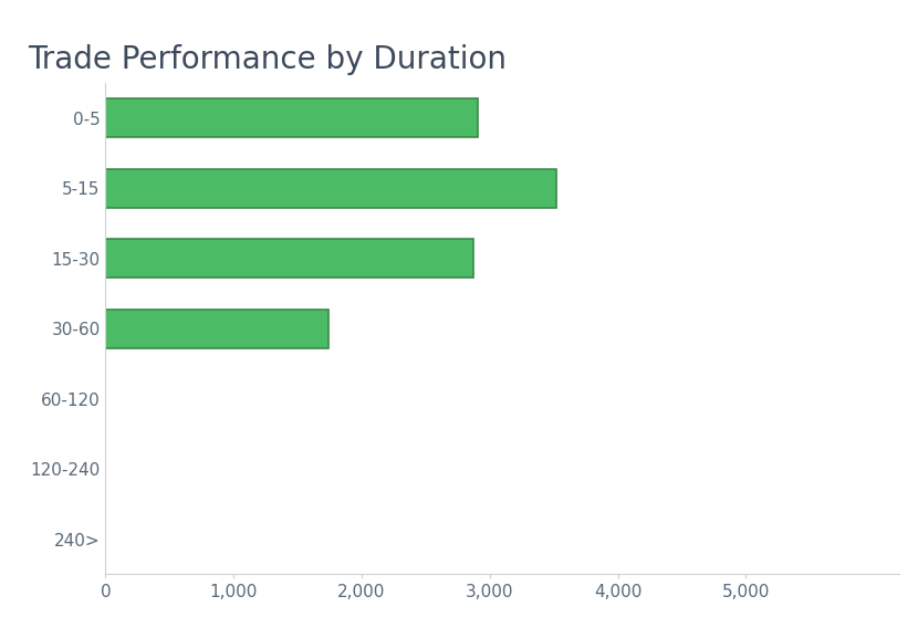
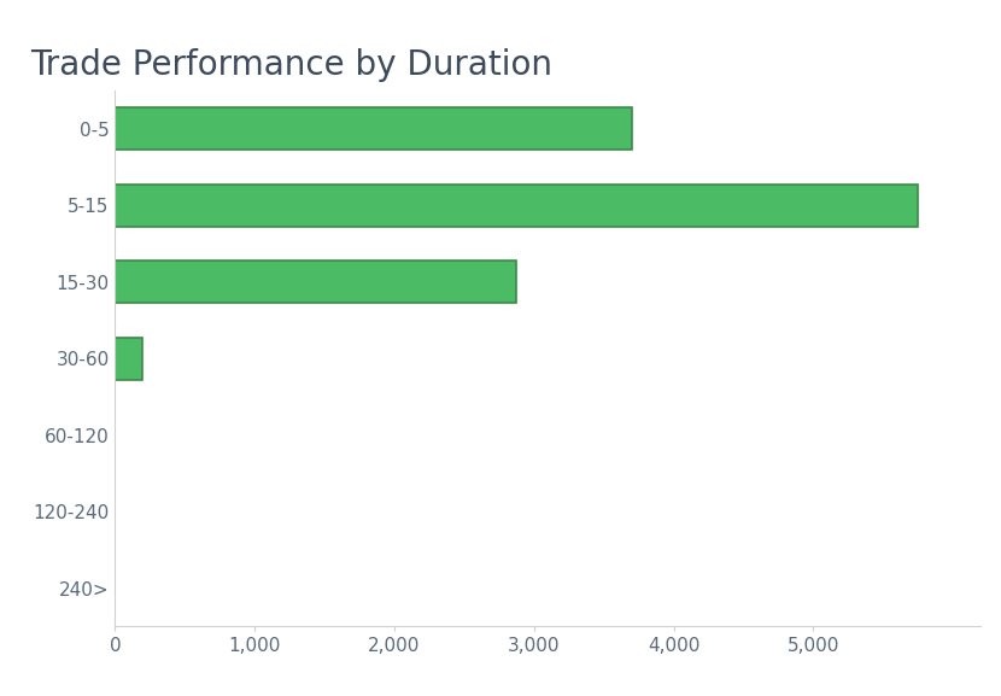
0-5: 2,910 -> 3,700
5-15: 3,520 -> 5,750
30-60: 1,740 -> 200
